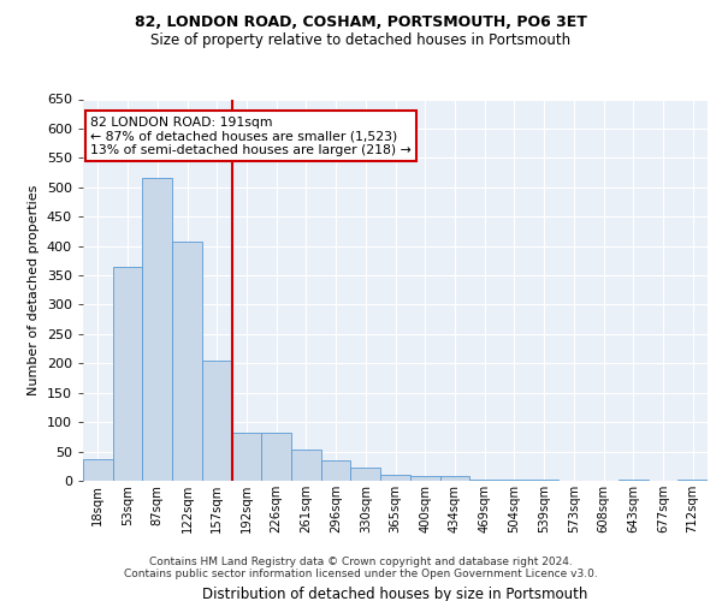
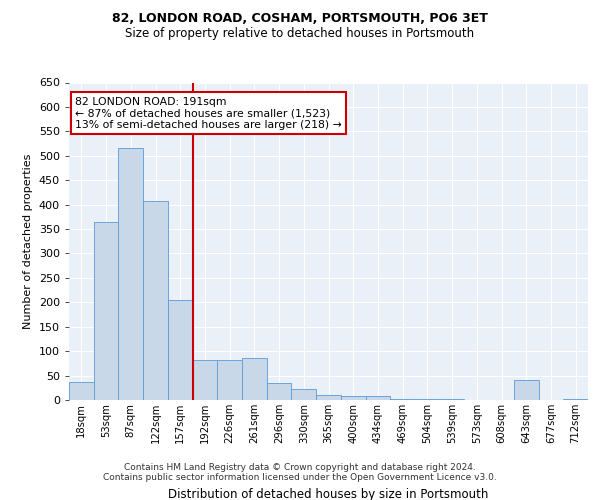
261sqm: 53 -> 85
643sqm: 3 -> 40
